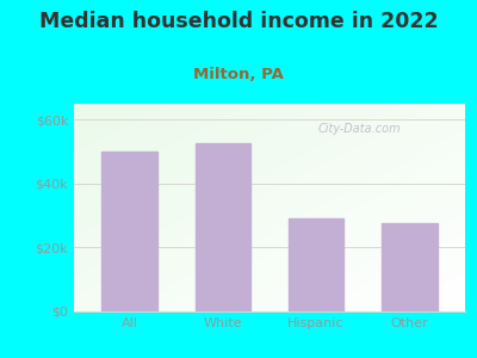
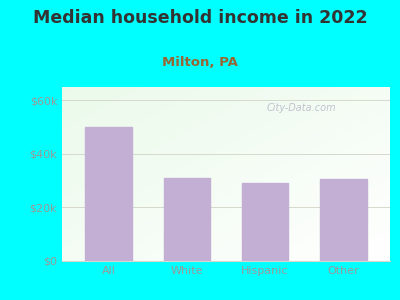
White: $52.5k -> $31.0k
Other: $27.5k -> $30.5k
